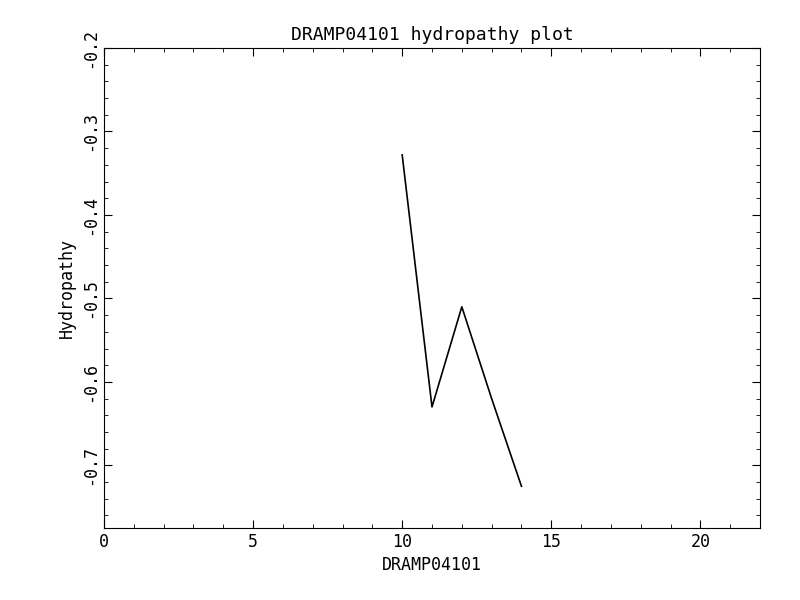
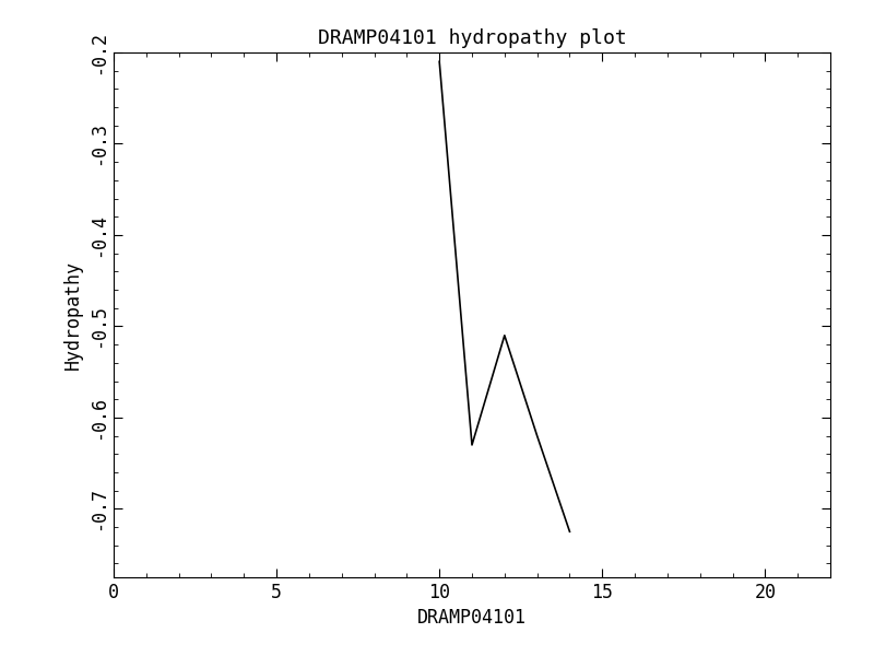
10: -0.328 -> -0.210
